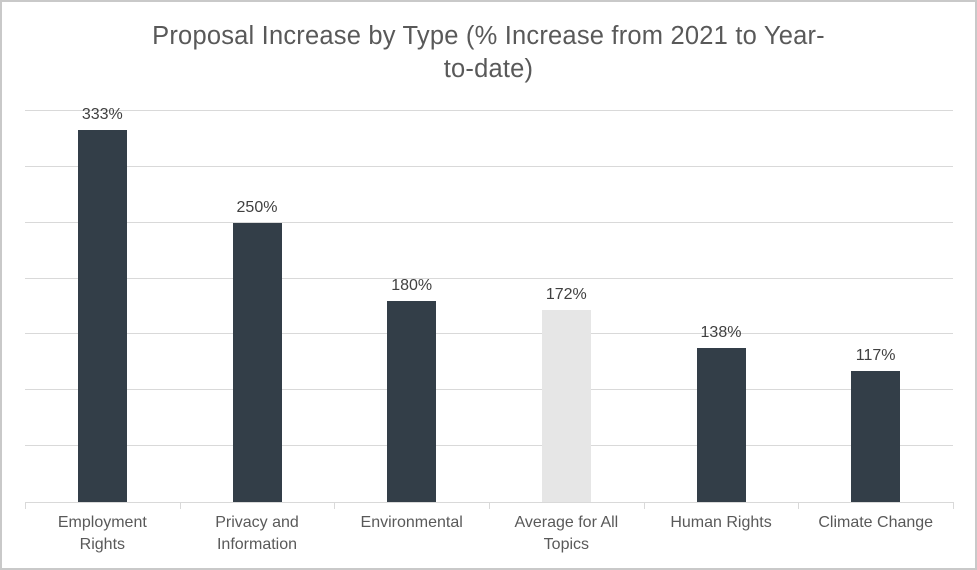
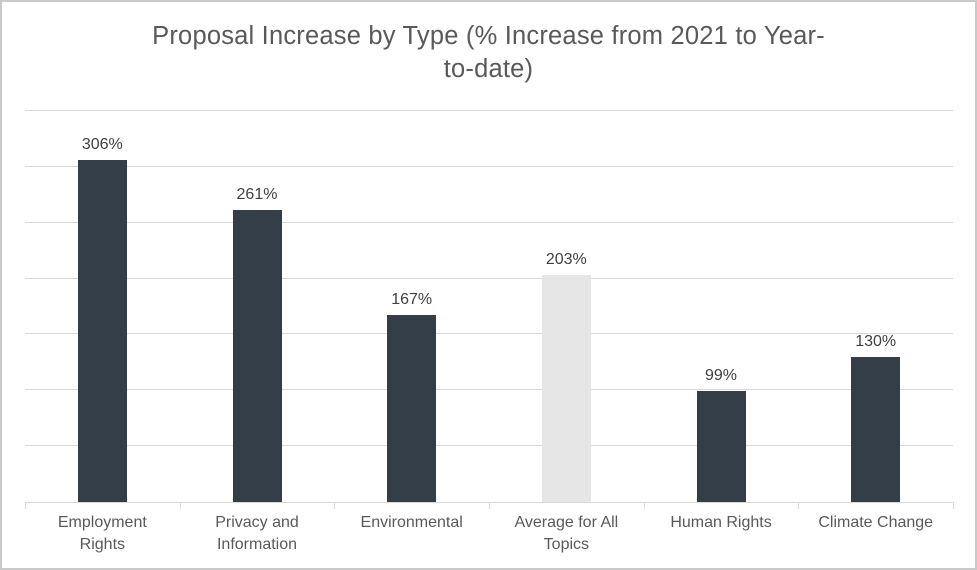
Employment Rights: 333% -> 306%
Privacy and Information: 250% -> 261%
Environmental: 180% -> 167%
Average for All Topics: 172% -> 203%
Human Rights: 138% -> 99%
Climate Change: 117% -> 130%
